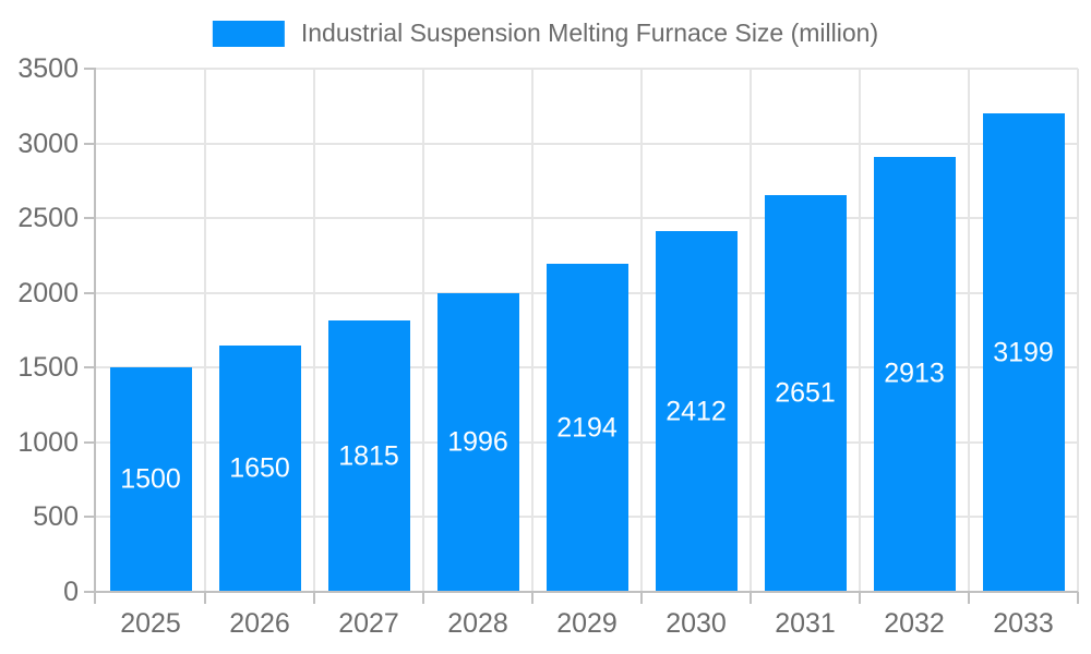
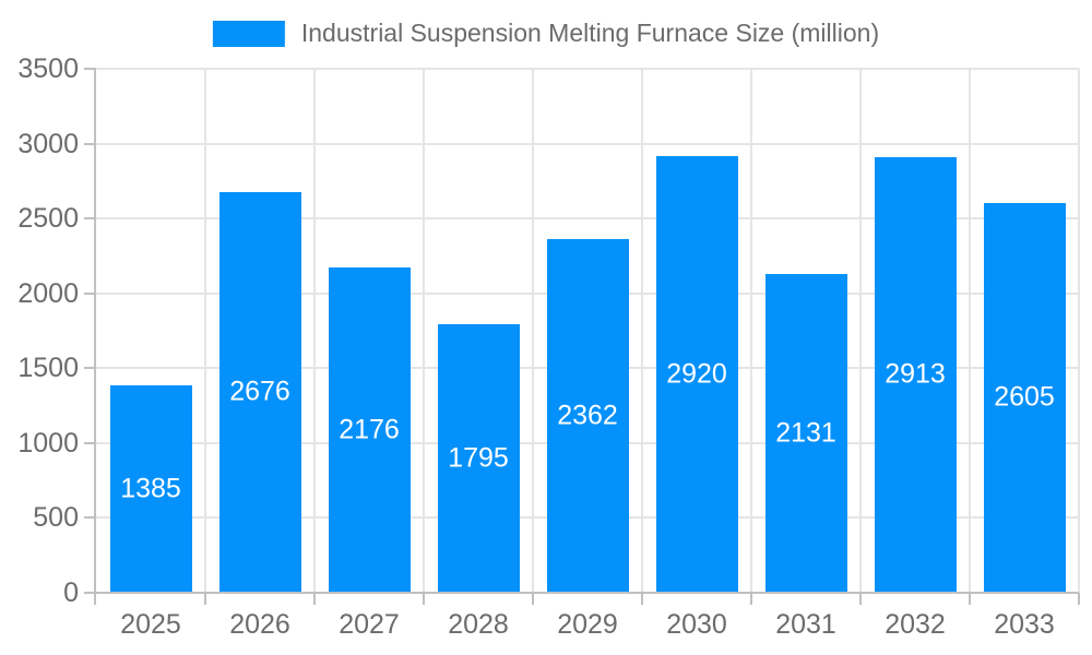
2025: 1500 -> 1385
2026: 1650 -> 2676
2027: 1815 -> 2176
2028: 1996 -> 1795
2029: 2194 -> 2362
2030: 2412 -> 2920
2031: 2651 -> 2131
2033: 3199 -> 2605
